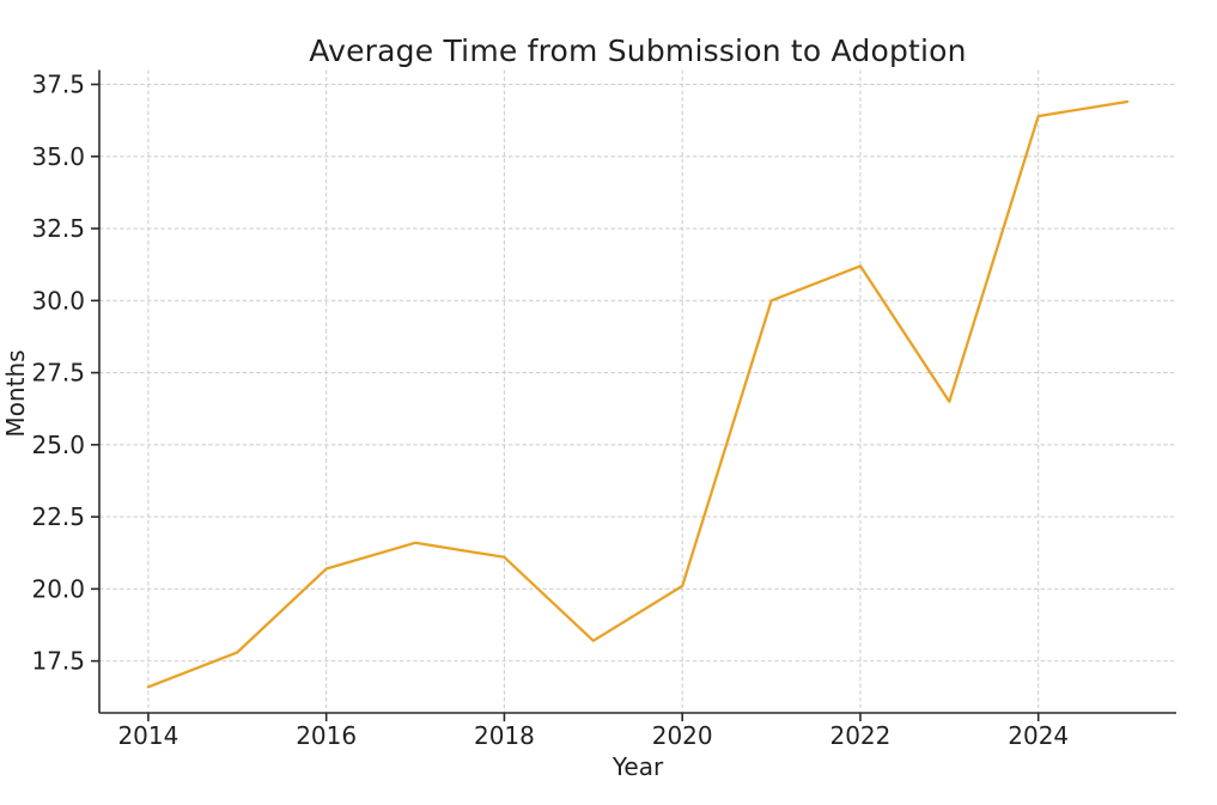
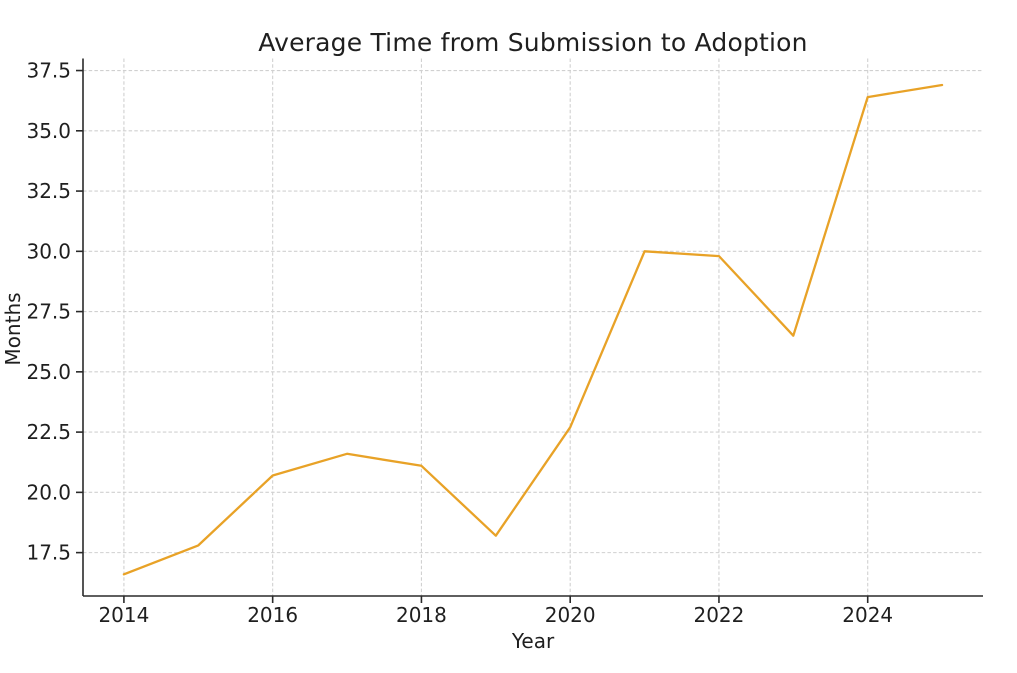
2020: 20.1 -> 22.7
2022: 31.2 -> 29.8
